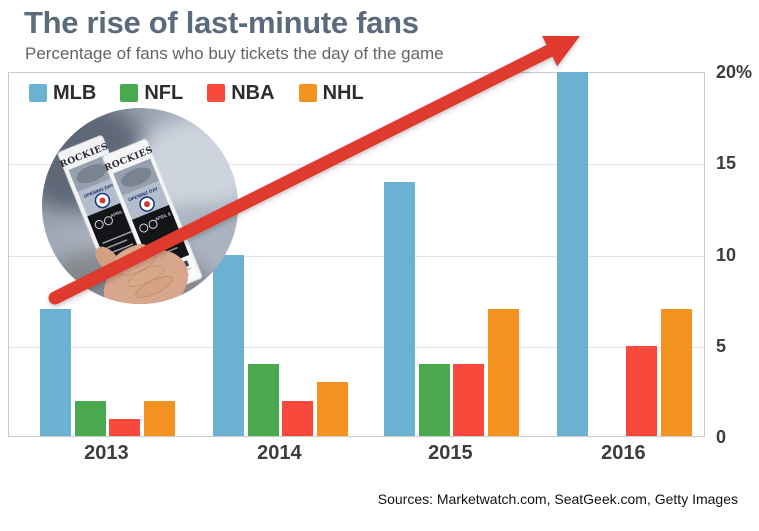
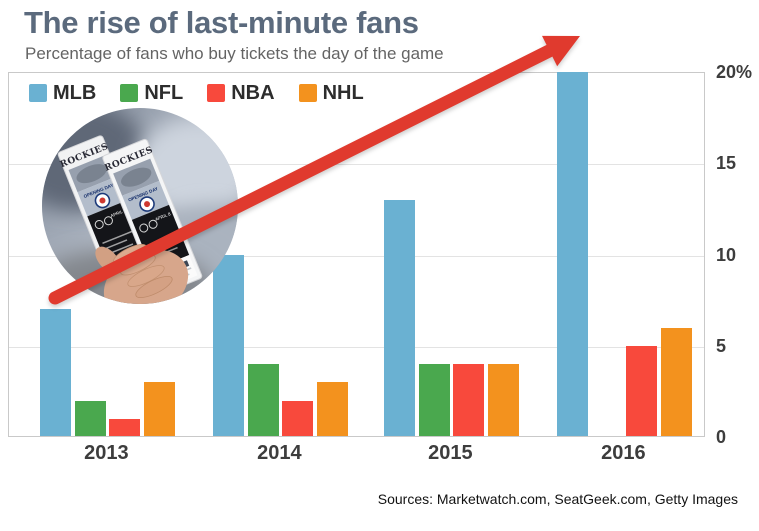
NHL/2013: 2% -> 3%
MLB/2015: 14% -> 13%
NHL/2015: 7% -> 4%
NHL/2016: 7% -> 6%
